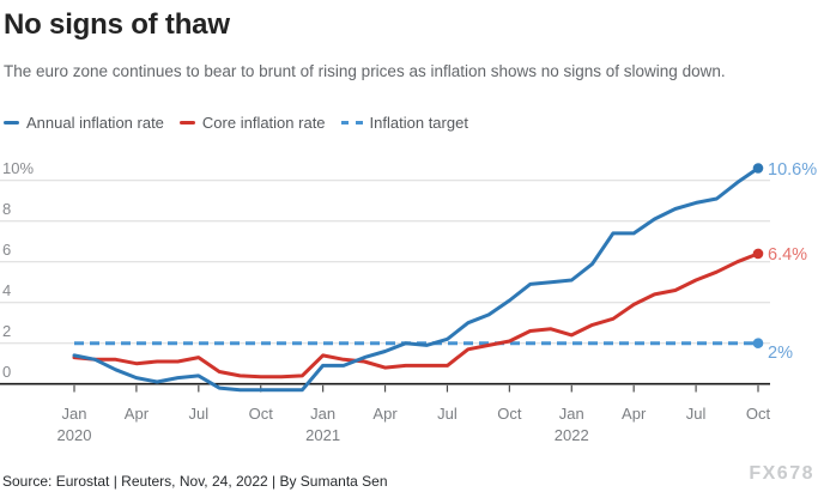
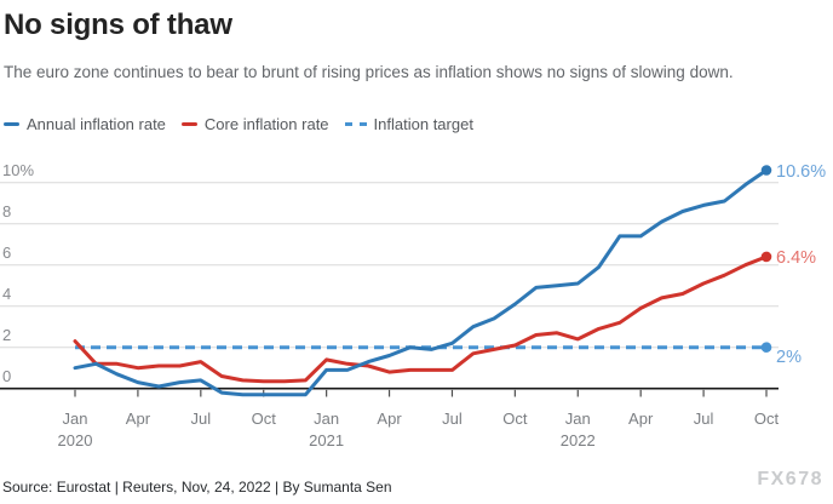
Annual inflation rate/Jan 2020: 1.4% -> 1.0%
Core inflation rate/Jan 2020: 1.3% -> 2.3%
